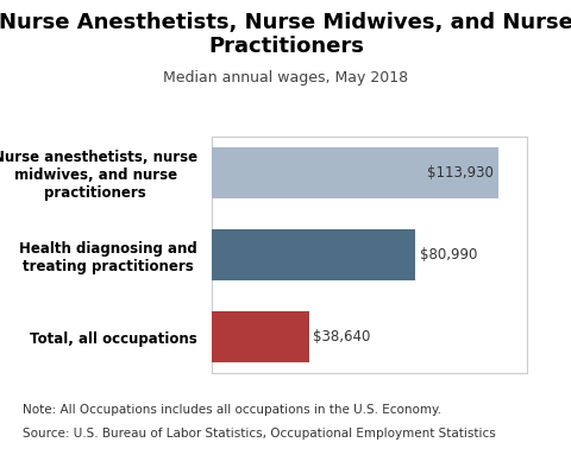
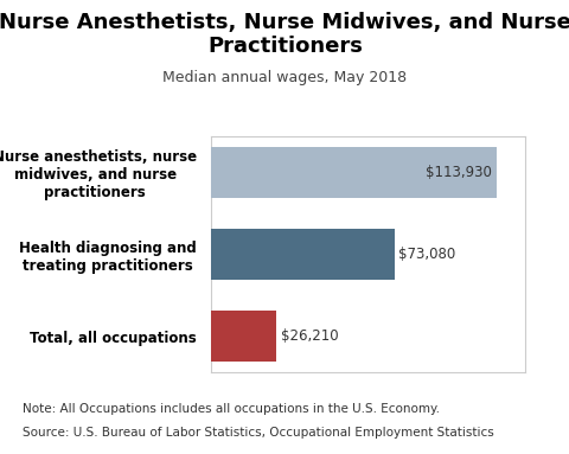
Health diagnosing and treating practitioners: $80,990 -> $73,080
Total, all occupations: $38,640 -> $26,210
